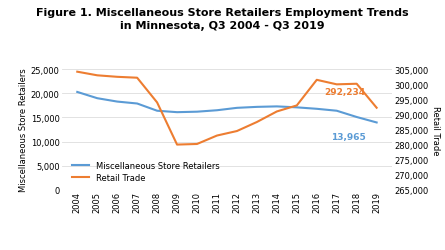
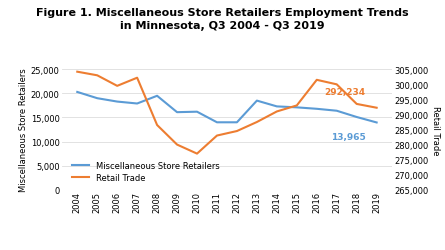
Retail Trade/2006: 302,500 -> 299,500
Miscellaneous Store Retailers/2008: 16,400 -> 19,500
Retail Trade/2008: 294,000 -> 286,500
Retail Trade/2010: 280,200 -> 277,000
Miscellaneous Store Retailers/2011: 16,500 -> 14,000
Miscellaneous Store Retailers/2012: 17,000 -> 14,000
Miscellaneous Store Retailers/2013: 17,200 -> 18,500
Retail Trade/2018: 300,200 -> 293,500
